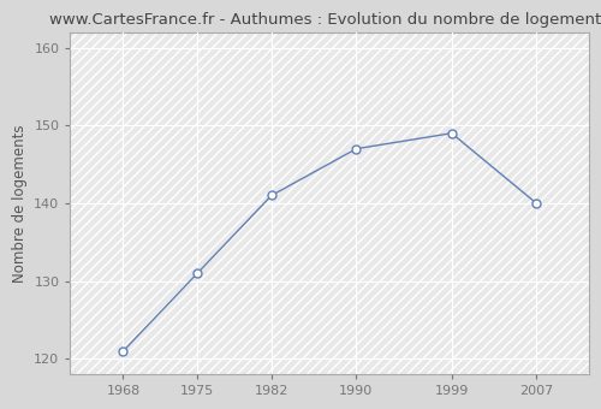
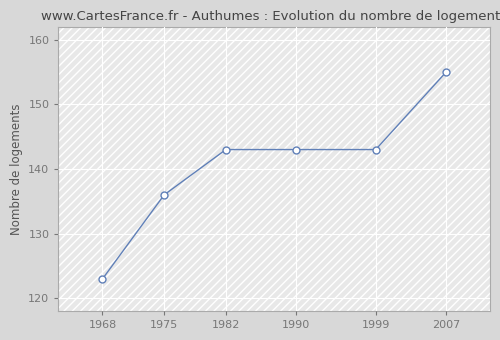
1968: 121 -> 123
1975: 131 -> 136
1982: 141 -> 143
1990: 147 -> 143
1999: 149 -> 143
2007: 140 -> 155
